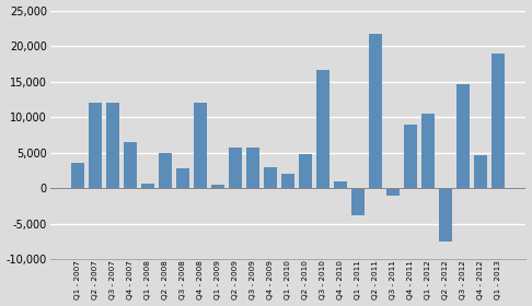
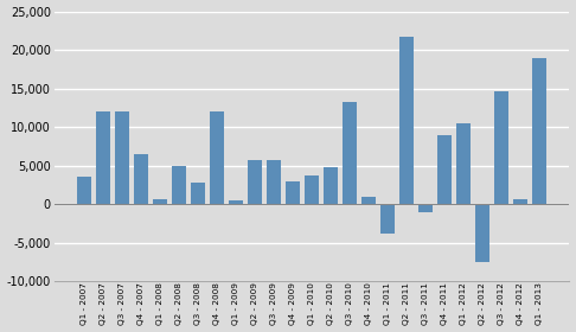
Q1 - 2010: 2,000 -> 3,700
Q3 - 2010: 16,600 -> 13,300
Q4 - 2012: 4,600 -> 700
